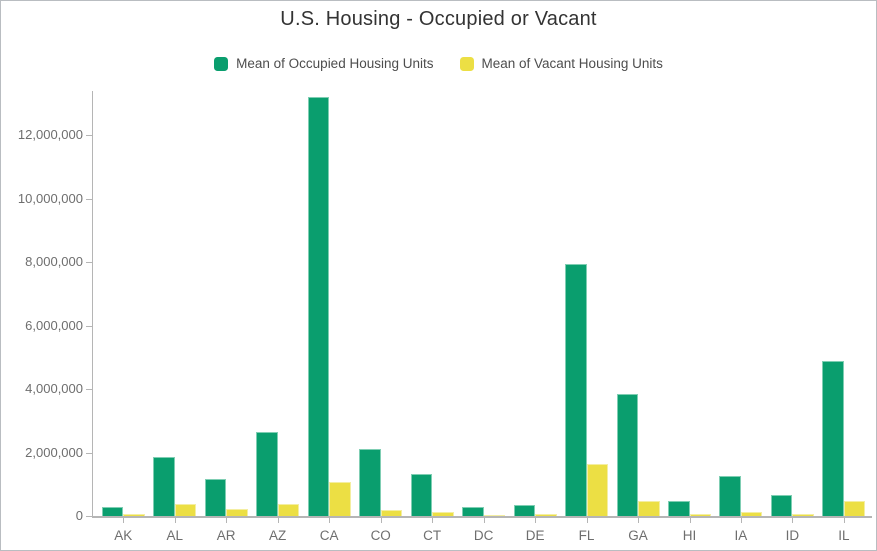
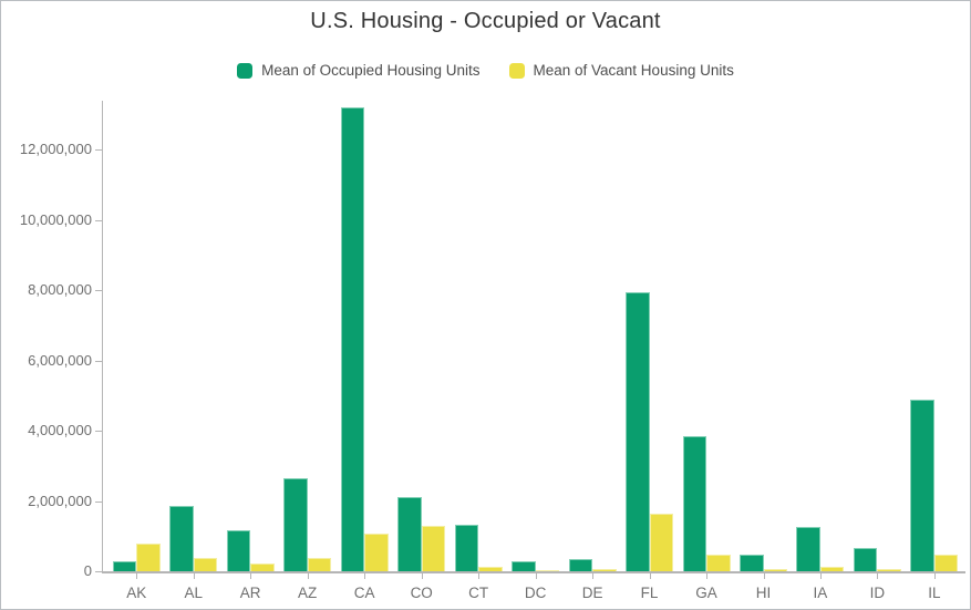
Mean of Vacant Housing Units/AK: 100000 -> 800000
Mean of Vacant Housing Units/CO: 200000 -> 1300000
